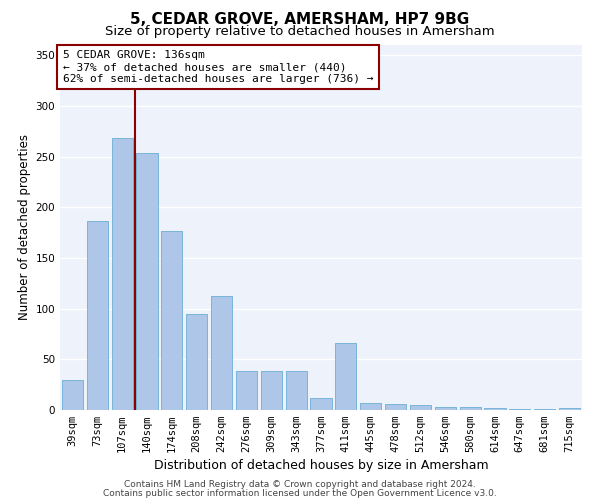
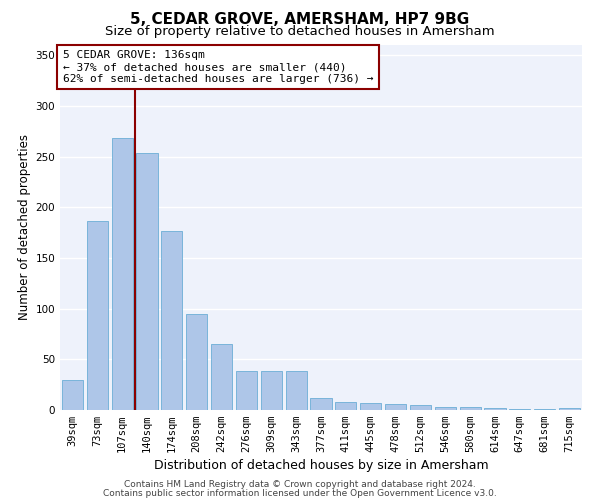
242sqm: 112 -> 65
411sqm: 66 -> 8
